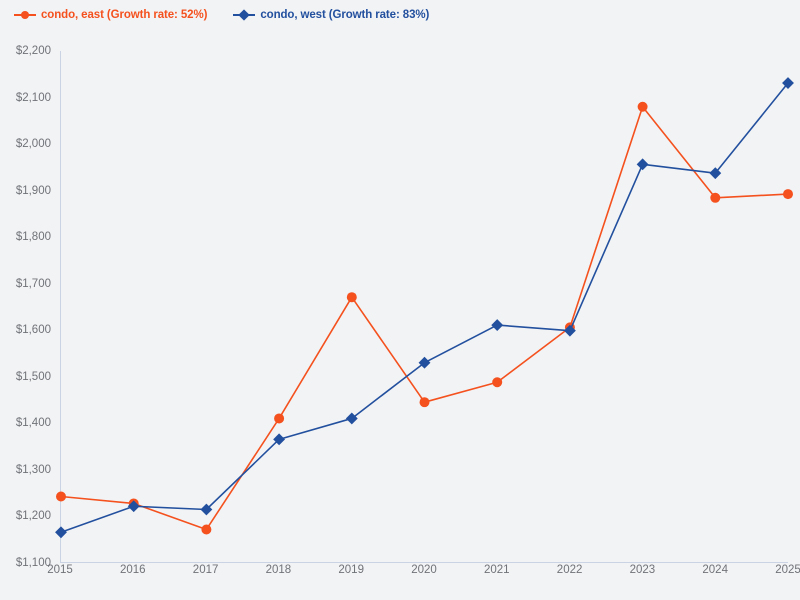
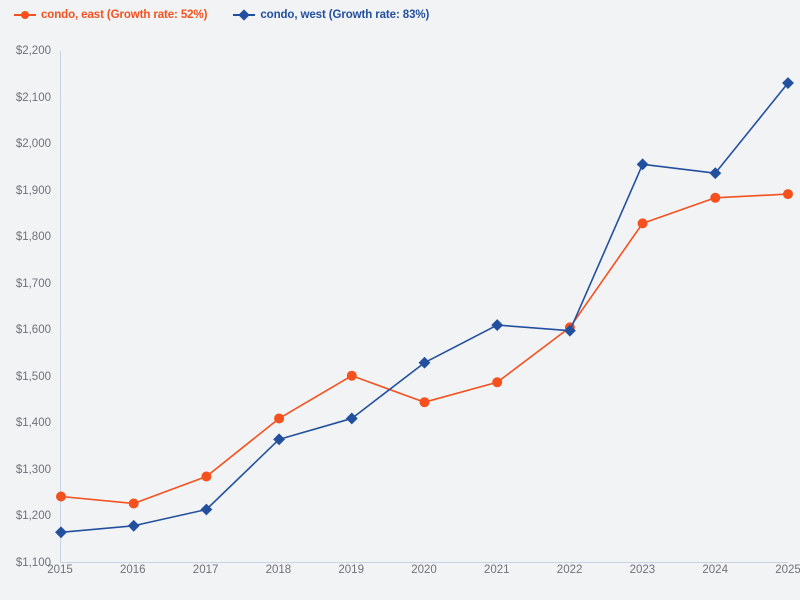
condo, west (Growth rate: 83%)/2016: $1220 -> $1180
condo, east (Growth rate: 52%)/2017: $1170 -> $1280
condo, east (Growth rate: 52%)/2019: $1670 -> $1500
condo, east (Growth rate: 52%)/2023: $2080 -> $1830
